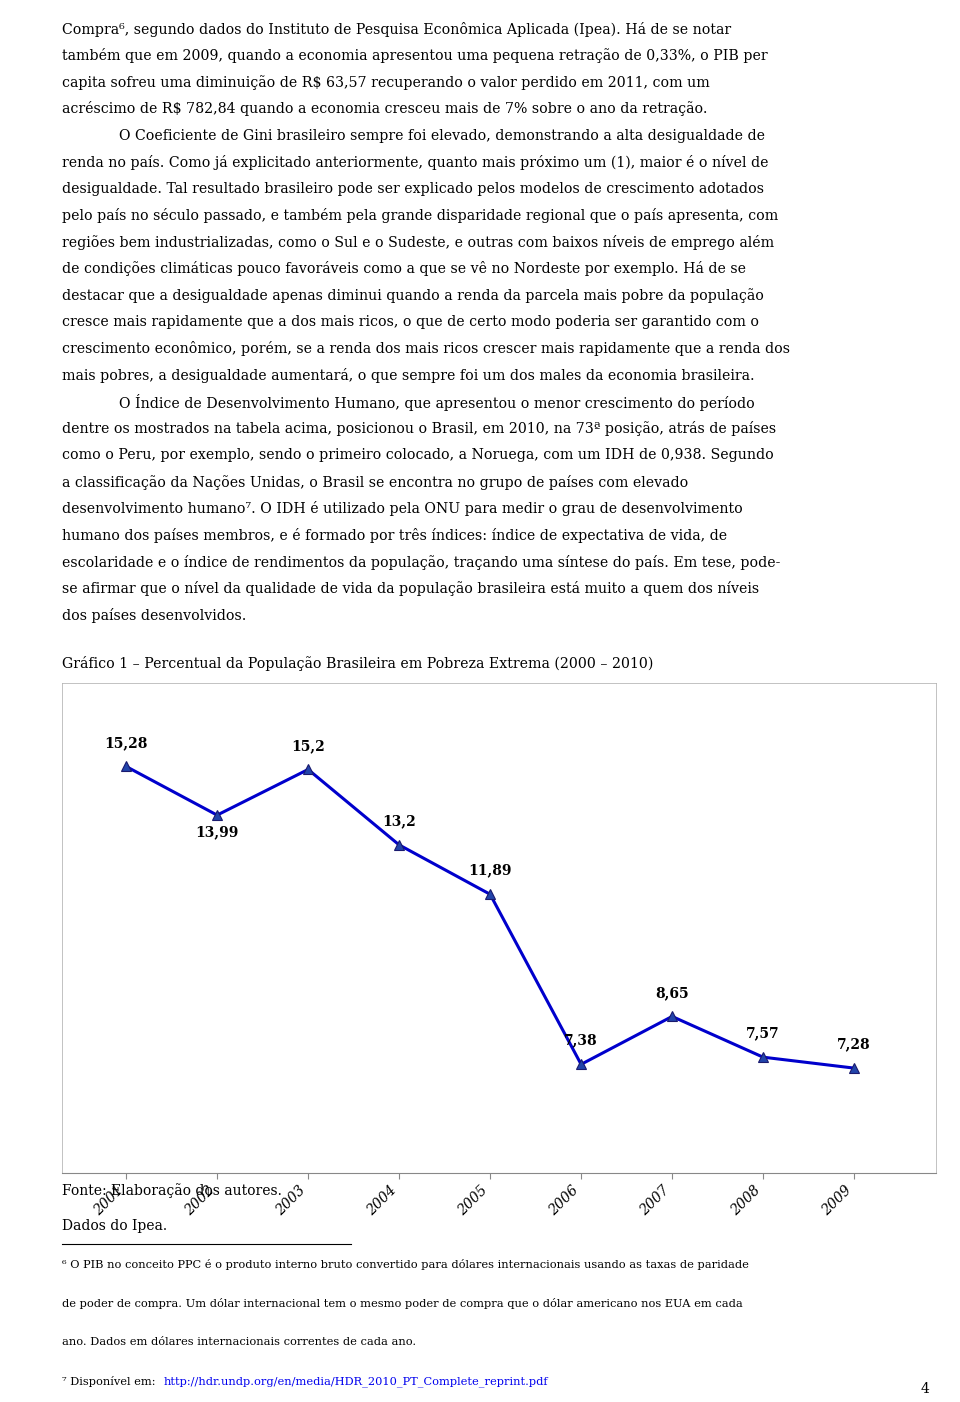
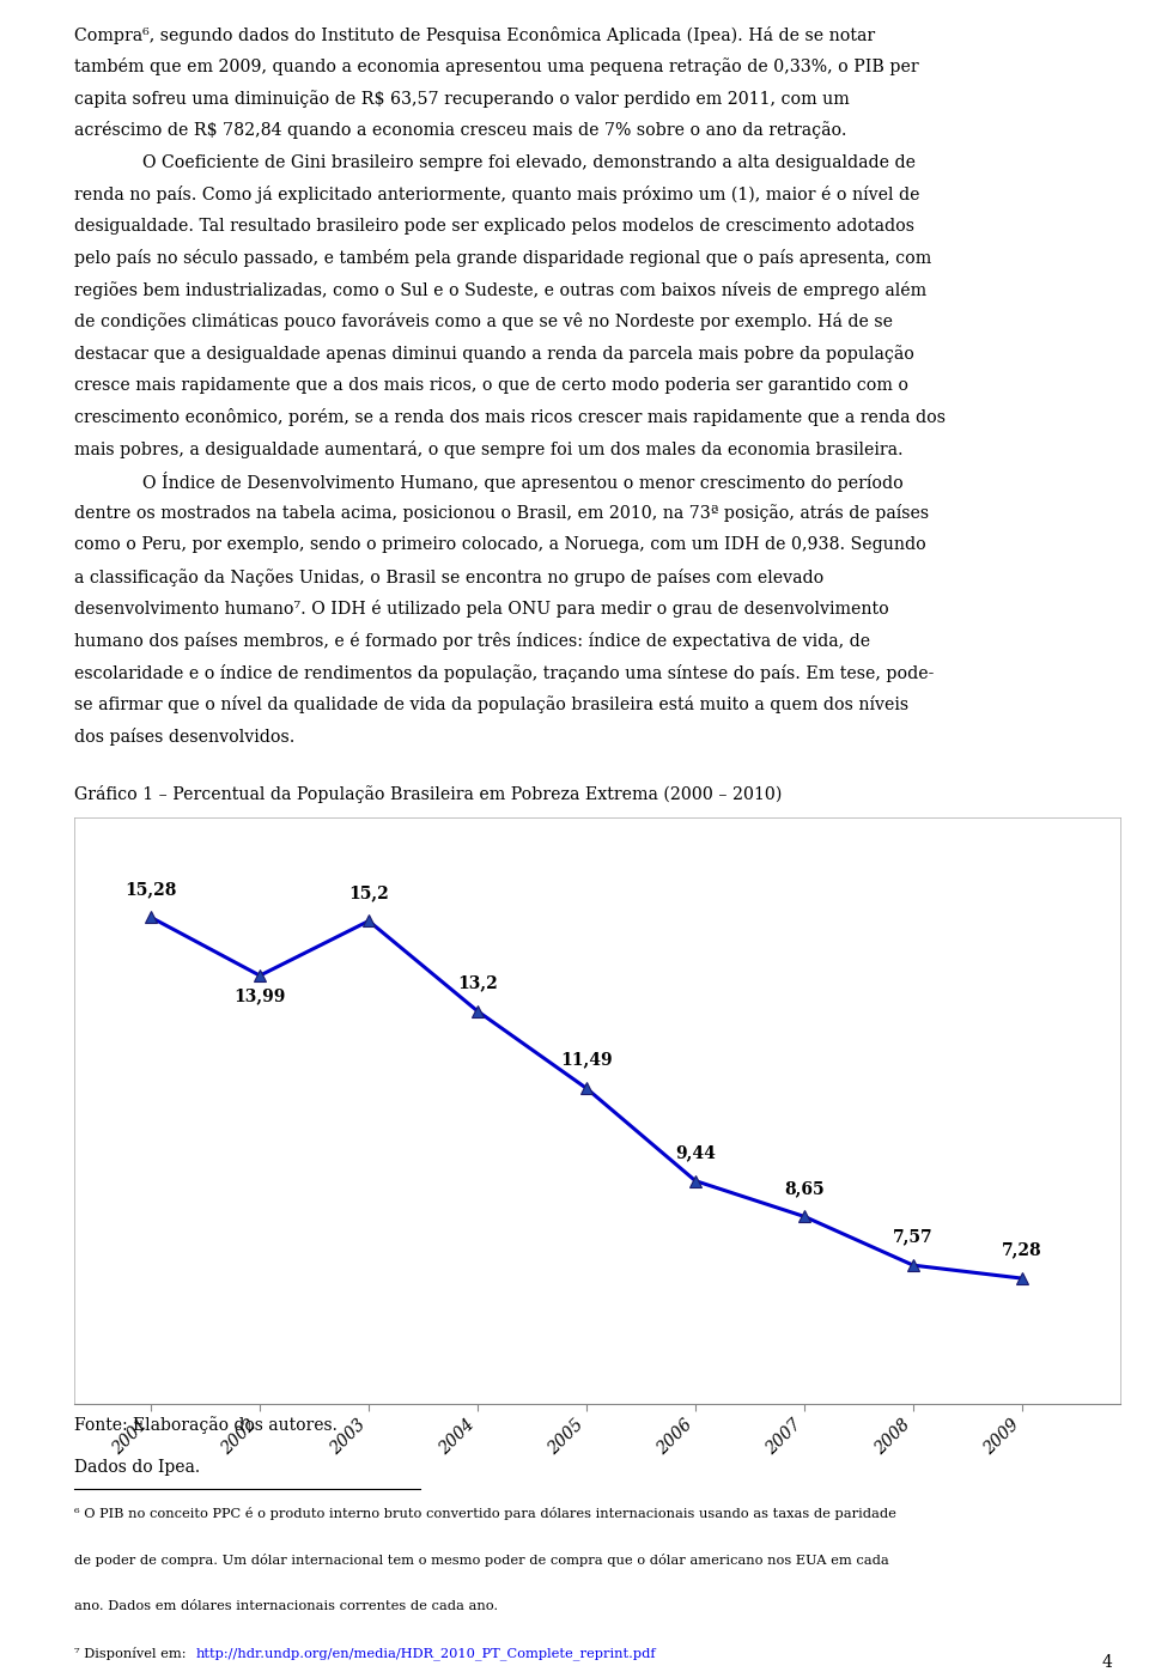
2005: 11,89 -> 11,49
2006: 7,38 -> 9,44
